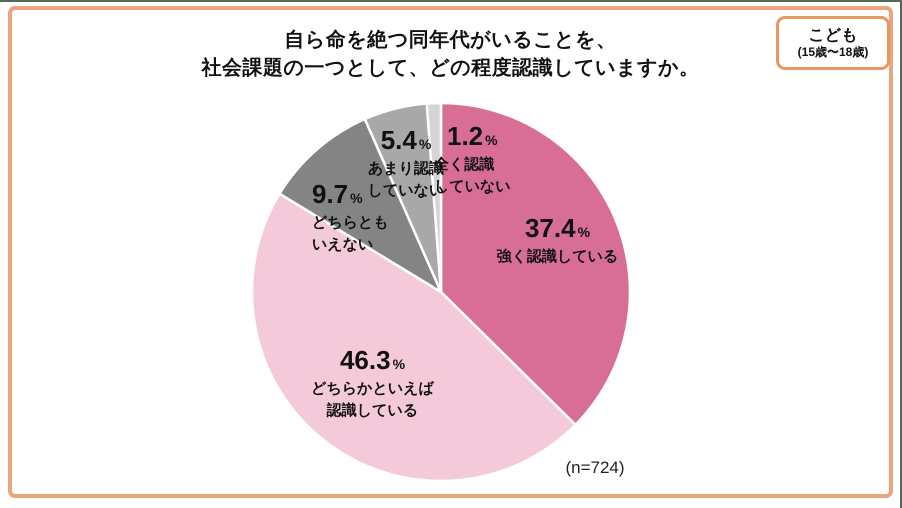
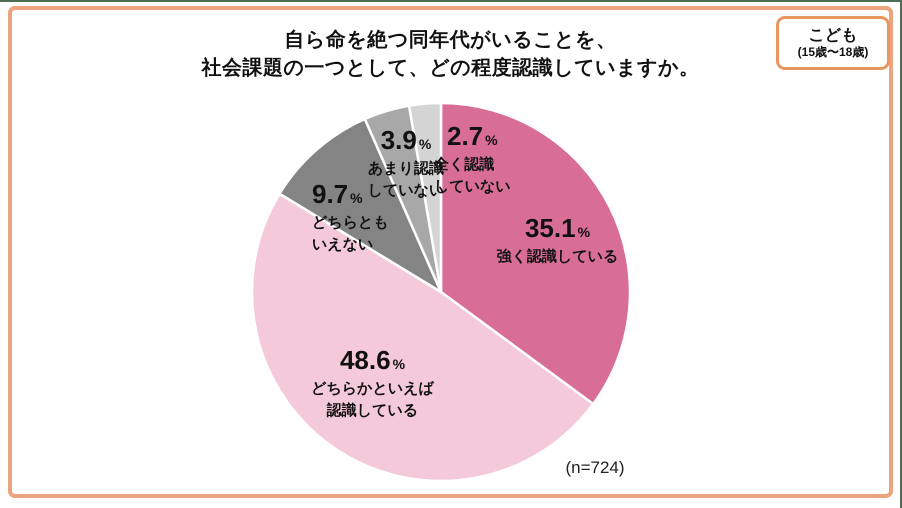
強く認識している: 37.4 -> 35.1
どちらかといえば認識している: 46.3 -> 48.6
あまり認識していない: 5.4 -> 3.9
全く認識していない: 1.2 -> 2.7
